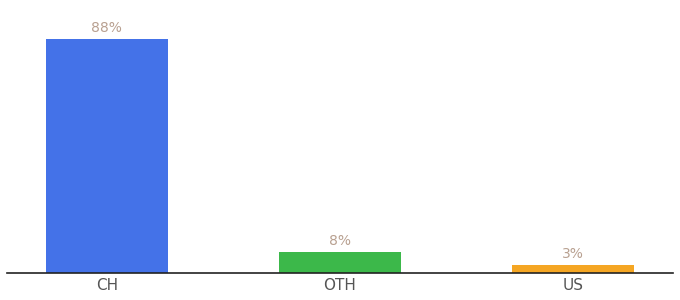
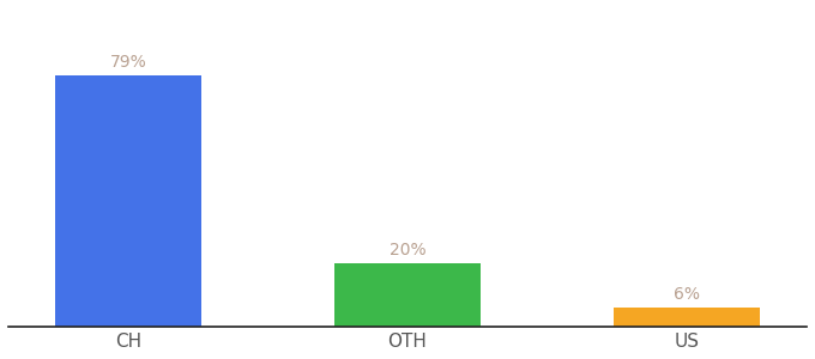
CH: 88% -> 79%
OTH: 8% -> 20%
US: 3% -> 6%
